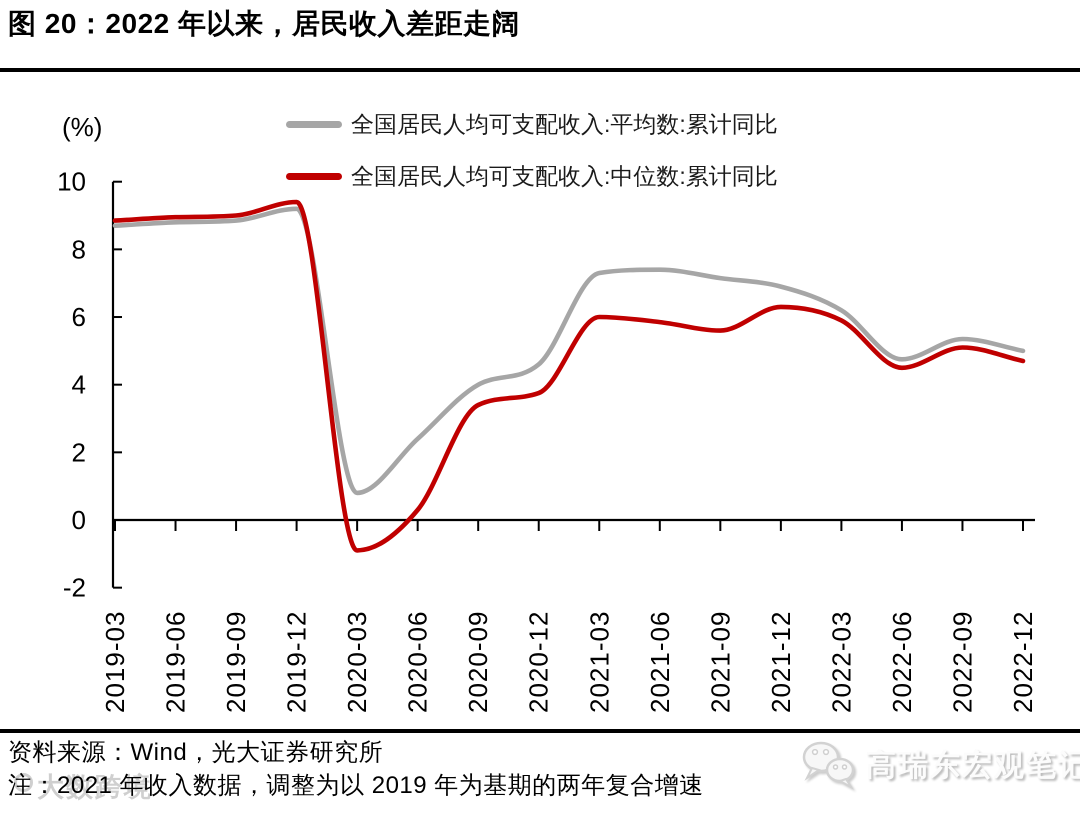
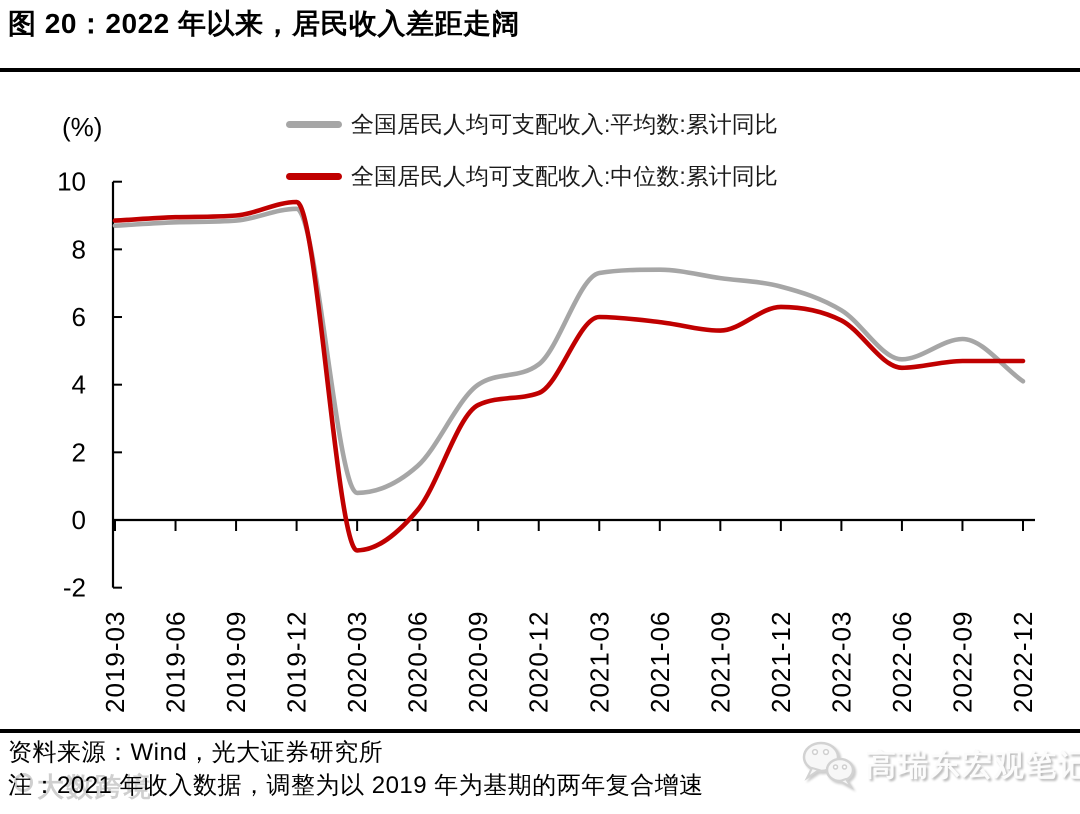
全国居民人均可支配收入:平均数:累计同比/2020-06: 2.4 -> 1.6
全国居民人均可支配收入:中位数:累计同比/2022-09: 5.1 -> 4.7
全国居民人均可支配收入:平均数:累计同比/2022-12: 5.0 -> 4.1
